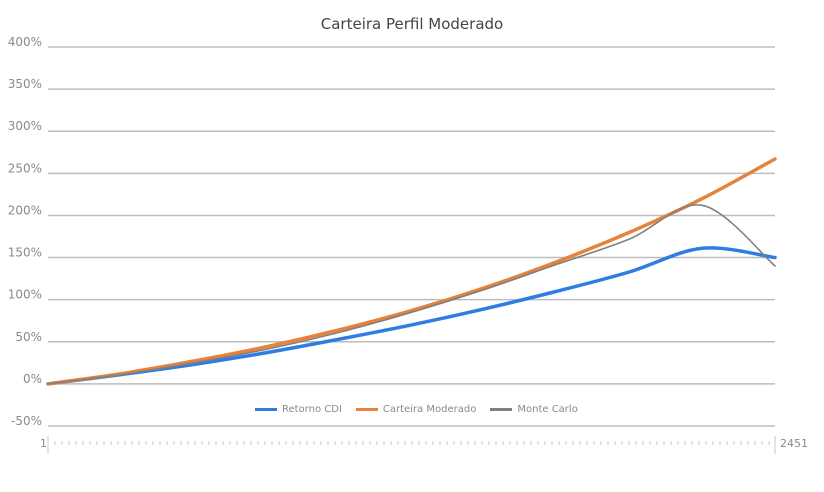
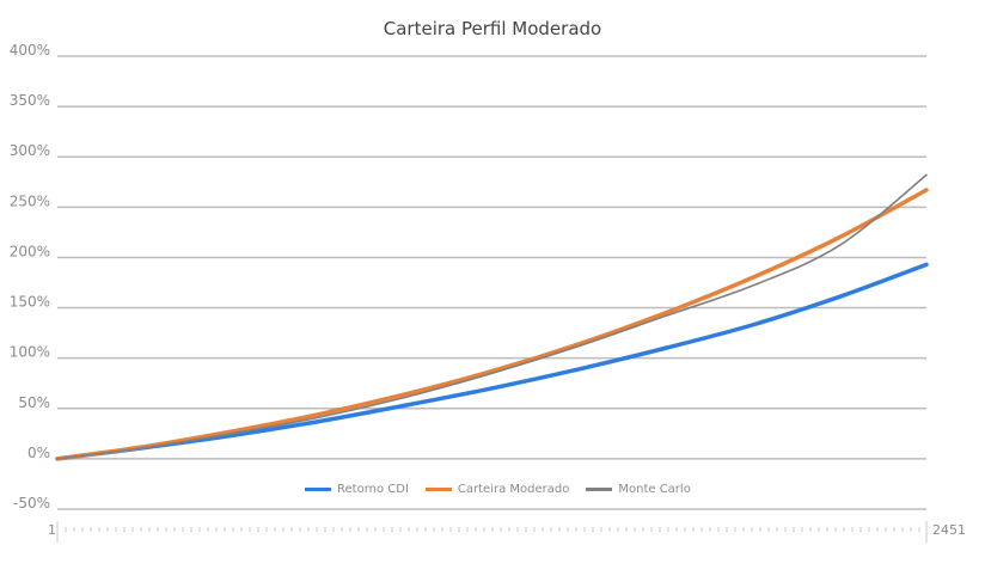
Retorno CDI/2451: 150% -> 190%
Monte Carlo/2451: 140% -> 280%
